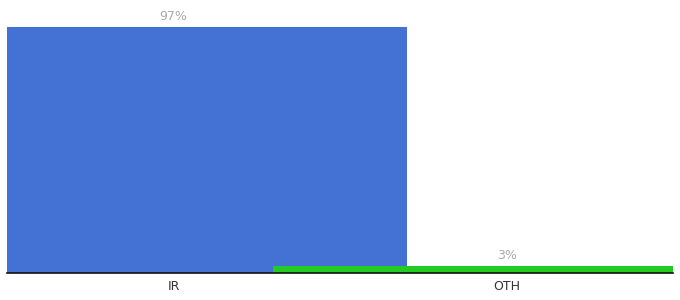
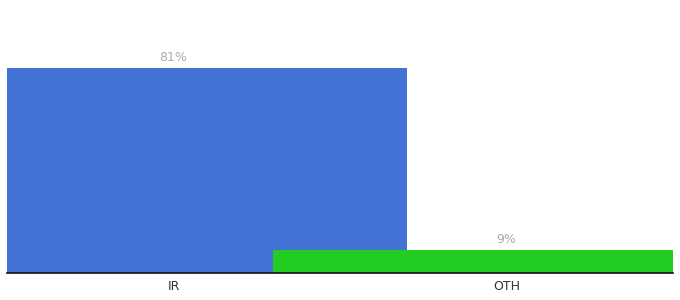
IR: 97% -> 81%
OTH: 3% -> 9%
